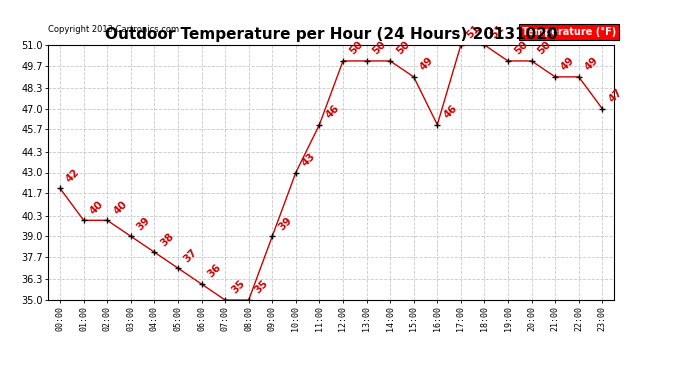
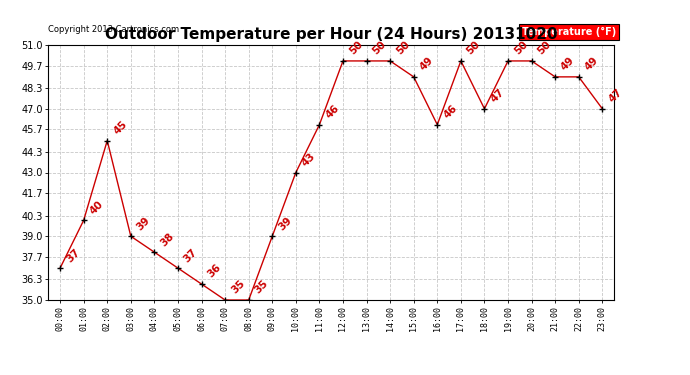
00:00: 42 -> 37
02:00: 40 -> 45
17:00: 51 -> 50
18:00: 51 -> 47
